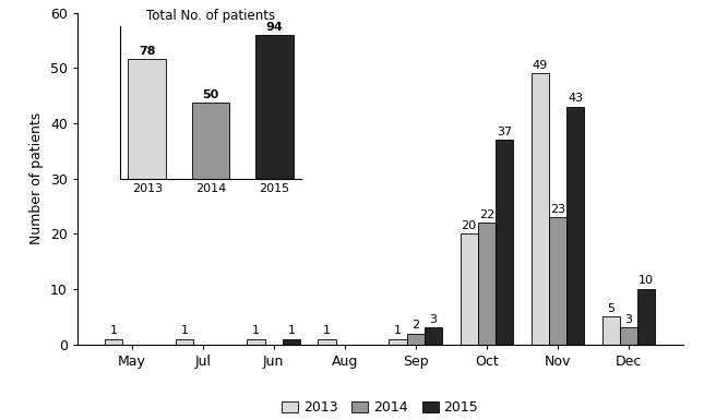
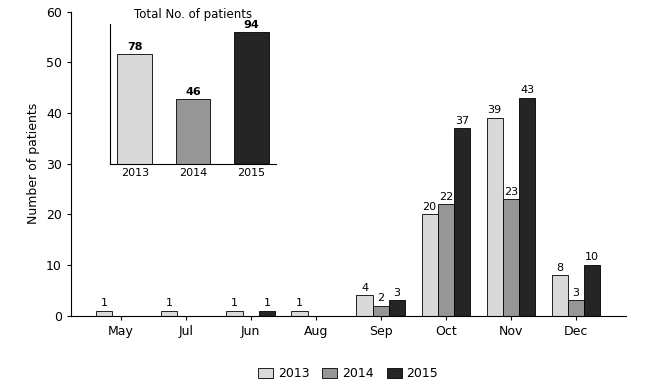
2013/Sep: 1 -> 4
2013/Nov: 49 -> 39
2013/Dec: 5 -> 8
Total No. of patients/2014: 50 -> 46
